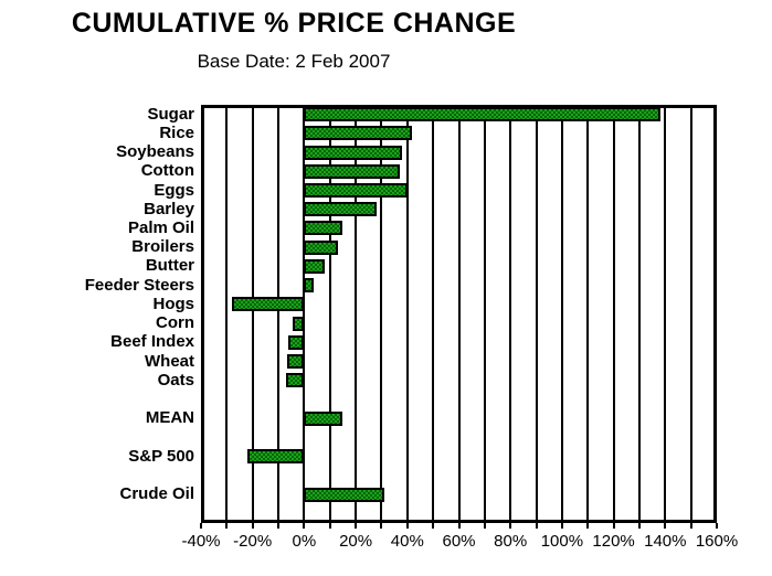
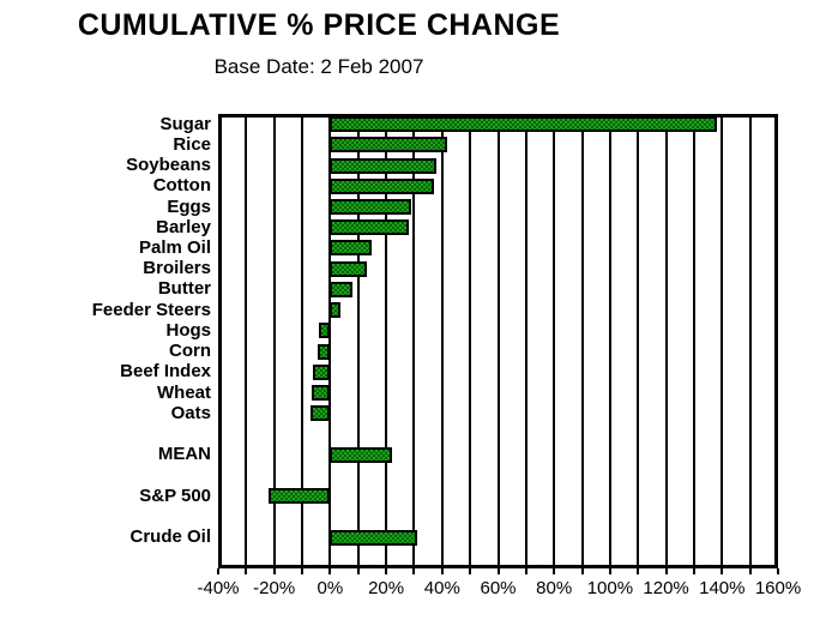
Eggs: 40% -> 29%
Hogs: -28% -> -4%
MEAN: 15% -> 22%
